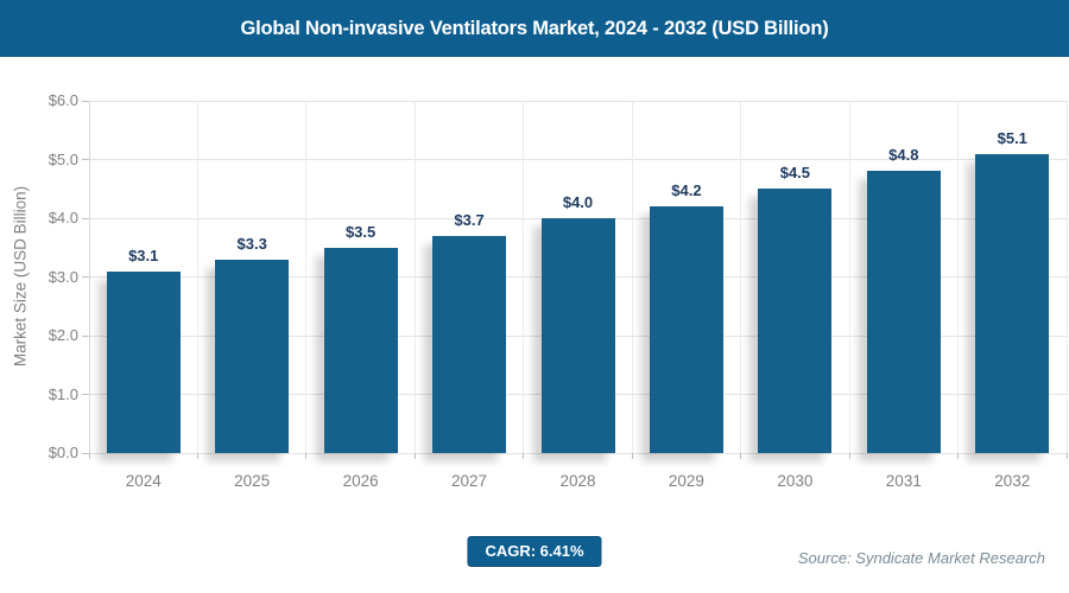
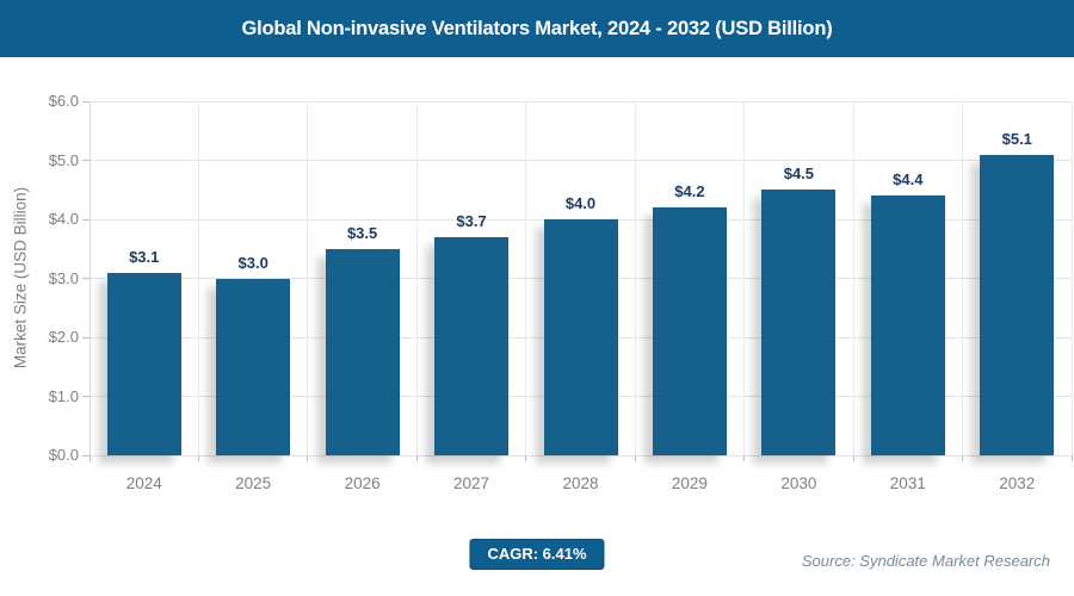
2025: $3.3 -> $3.0
2031: $4.8 -> $4.4
